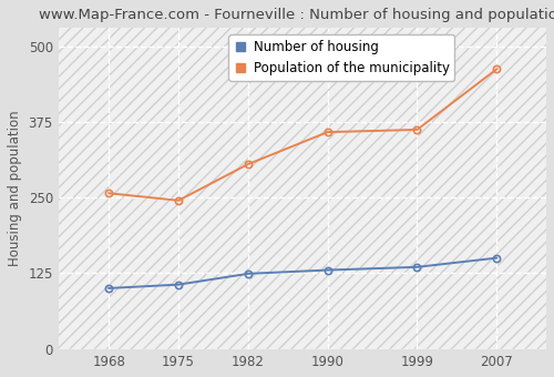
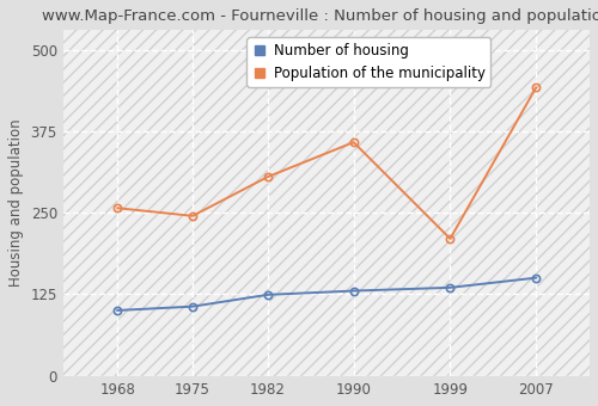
Population of the municipality/1999: 362 -> 210
Population of the municipality/2007: 462 -> 442
